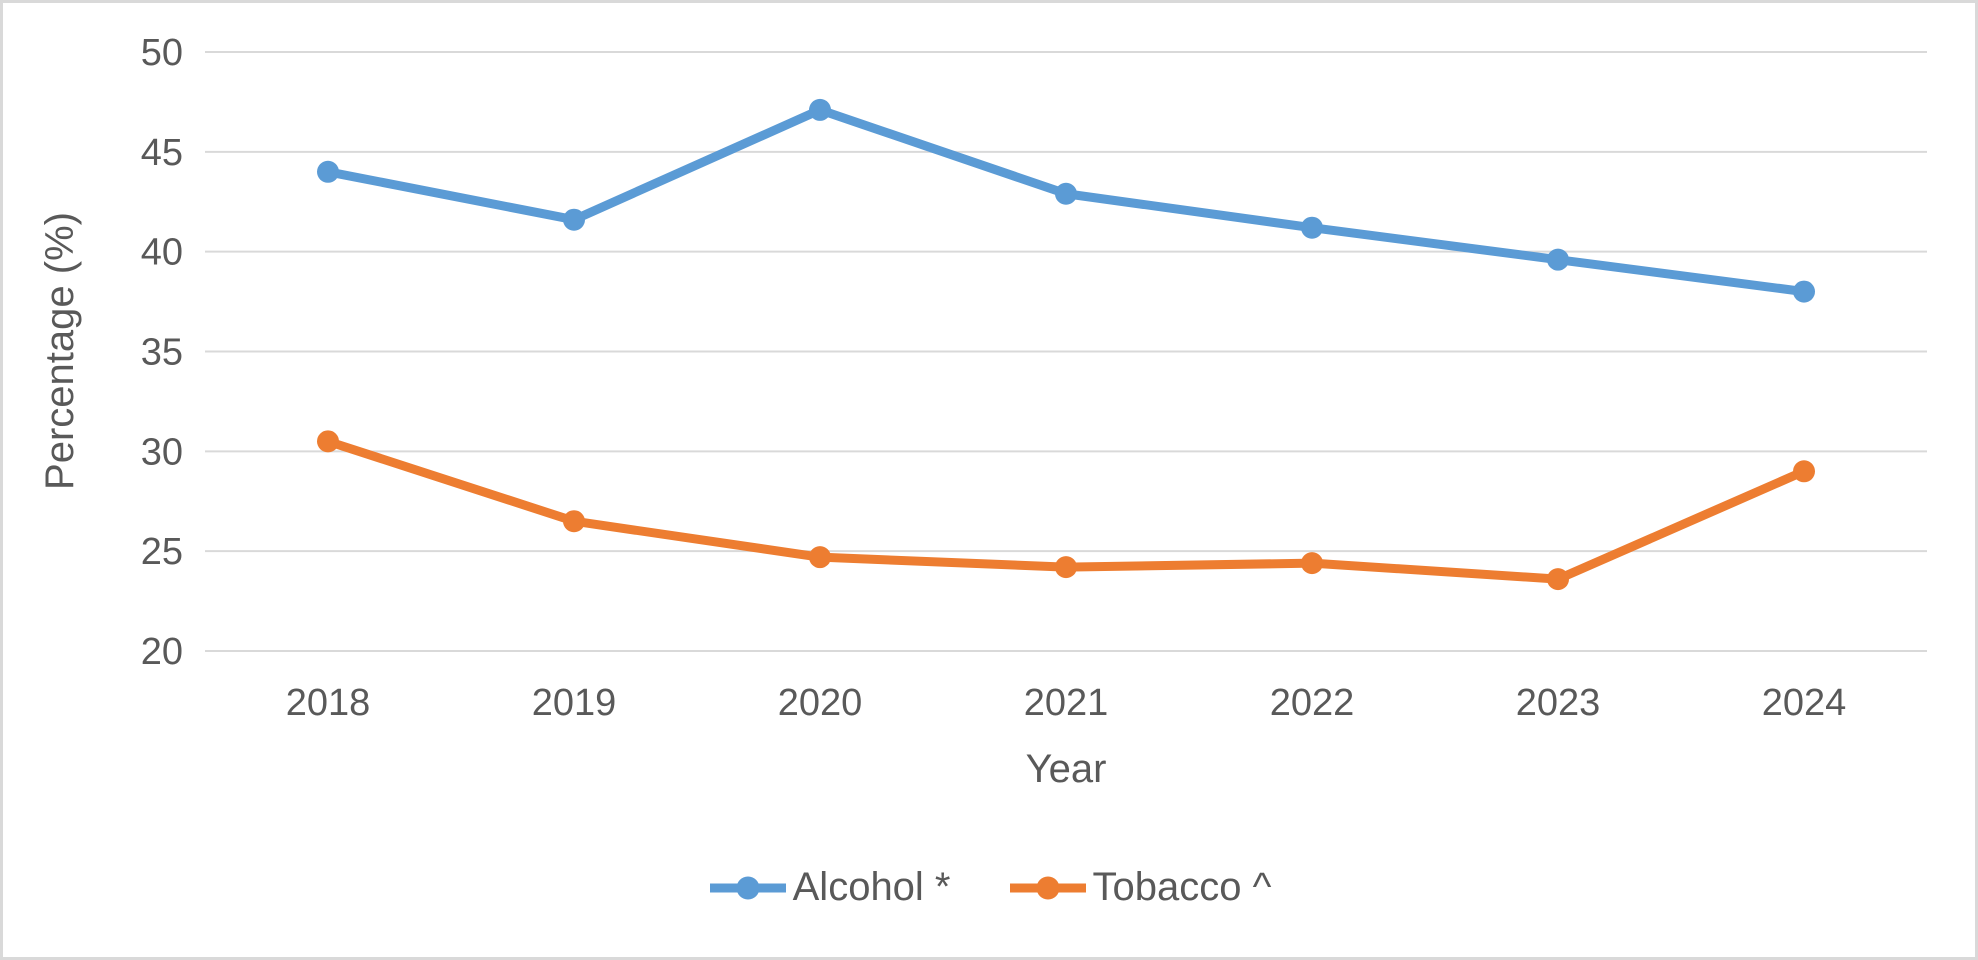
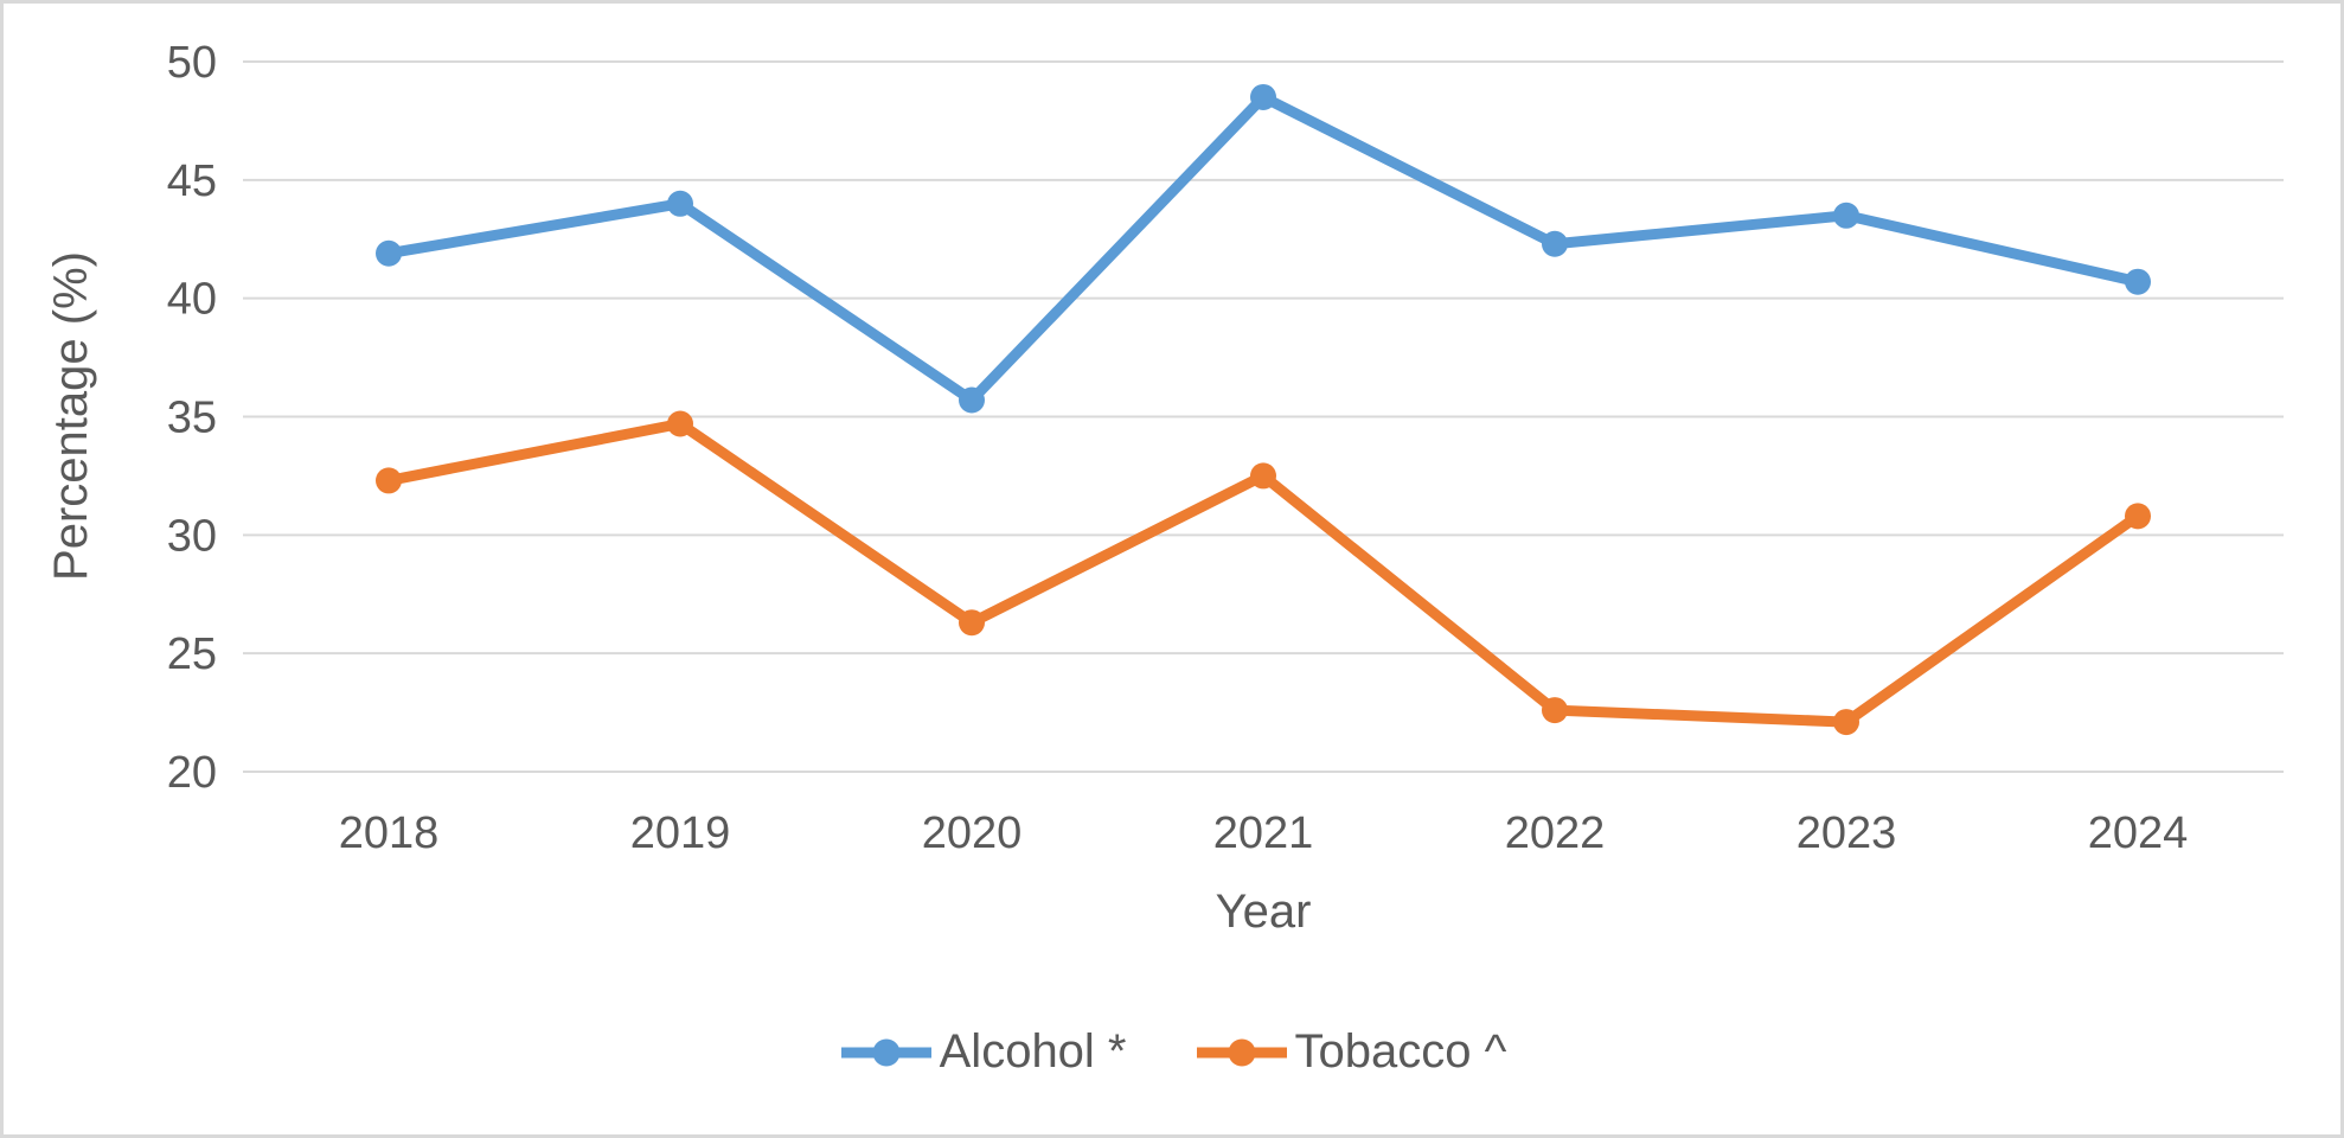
Alcohol */2018: 44.0 -> 41.9
Tobacco ^/2018: 30.5 -> 32.3
Alcohol */2019: 41.6 -> 44.0
Tobacco ^/2019: 26.5 -> 34.7
Alcohol */2020: 47.1 -> 35.7
Tobacco ^/2020: 24.7 -> 26.3
Alcohol */2021: 42.9 -> 48.5
Tobacco ^/2021: 24.2 -> 32.5
Alcohol */2022: 41.2 -> 42.3
Tobacco ^/2022: 24.4 -> 22.6
Alcohol */2023: 39.6 -> 43.5
Tobacco ^/2023: 23.6 -> 22.1
Alcohol */2024: 38.0 -> 40.7
Tobacco ^/2024: 29.0 -> 30.8
